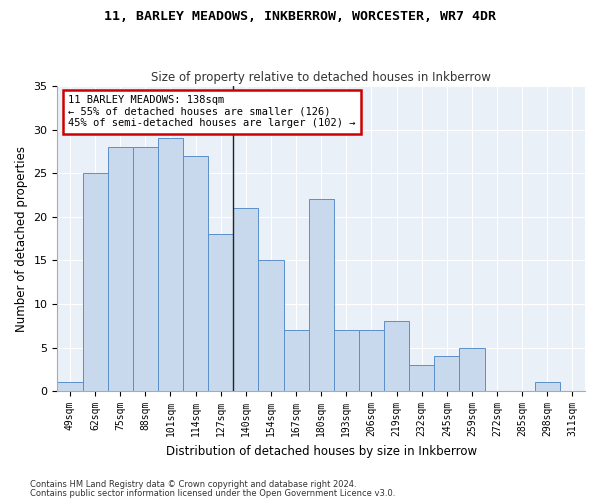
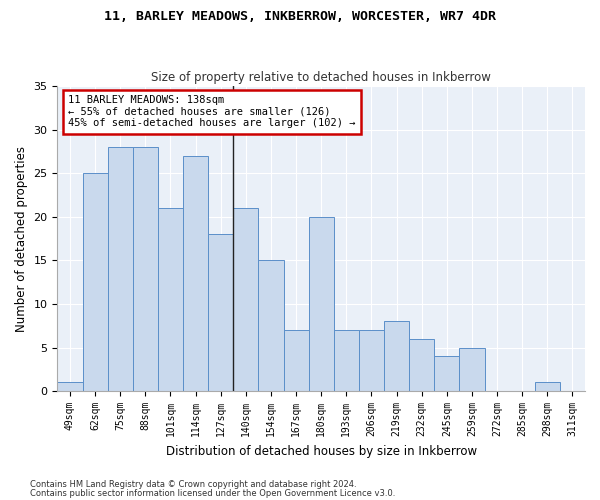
101sqm: 29 -> 21
180sqm: 22 -> 20
232sqm: 3 -> 6
